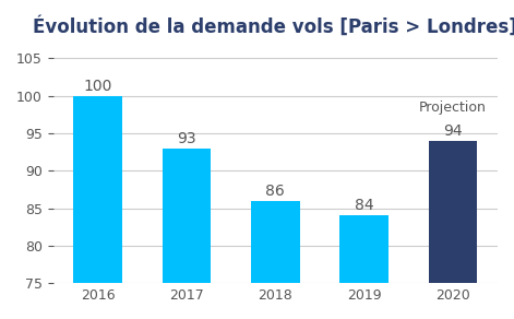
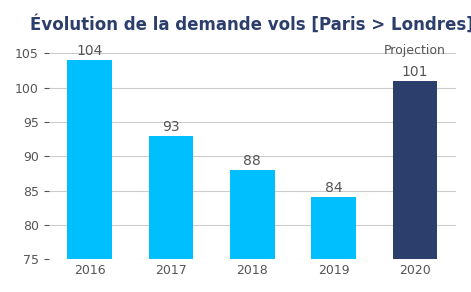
2016: 100 -> 104
2018: 86 -> 88
2020: 94 -> 101
